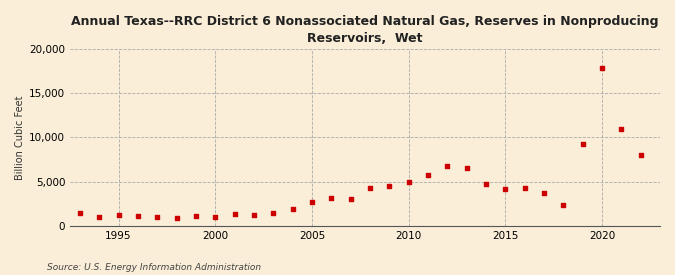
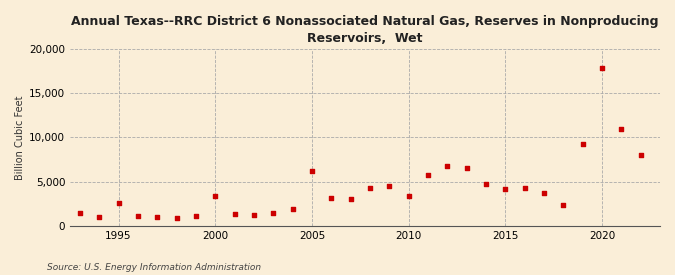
1995: 1,200 -> 2,600
2000: 1,000 -> 3,400
2005: 2,700 -> 6,200
2010: 5,000 -> 3,400
